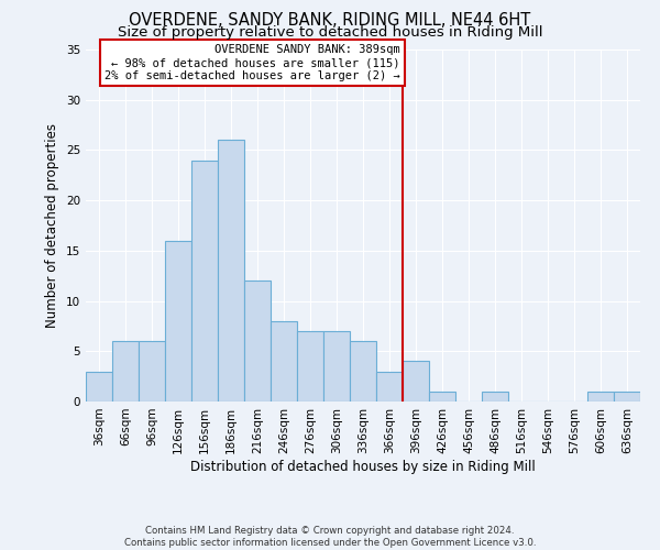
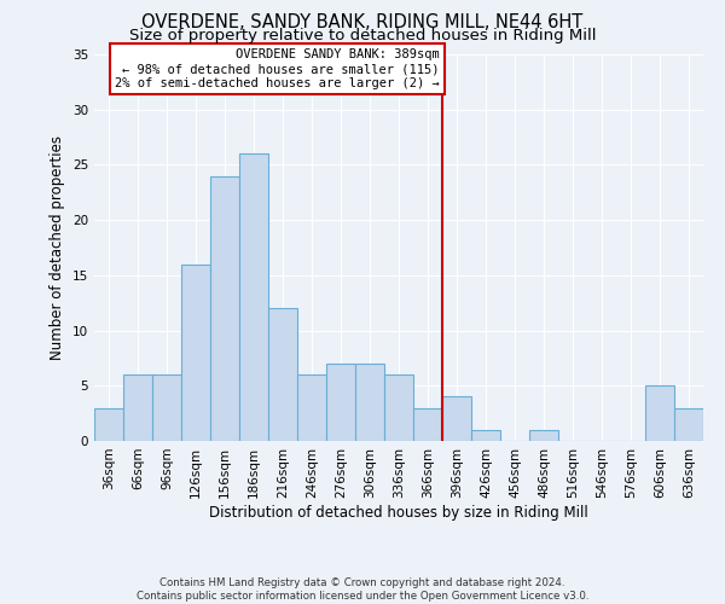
246sqm: 8 -> 6
606sqm: 1 -> 5
636sqm: 1 -> 3
